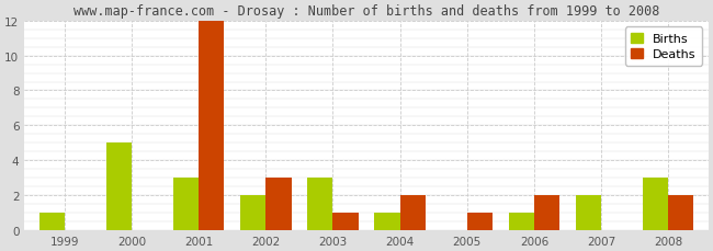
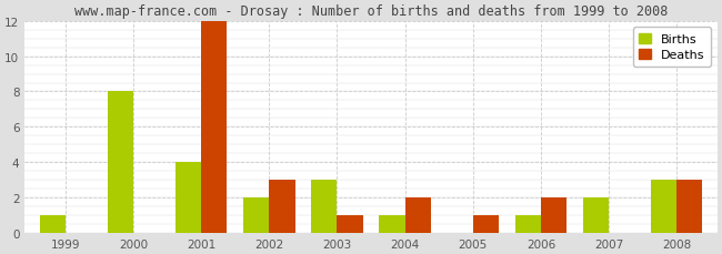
Births/2000: 5 -> 8
Births/2001: 3 -> 4
Deaths/2008: 2 -> 3
